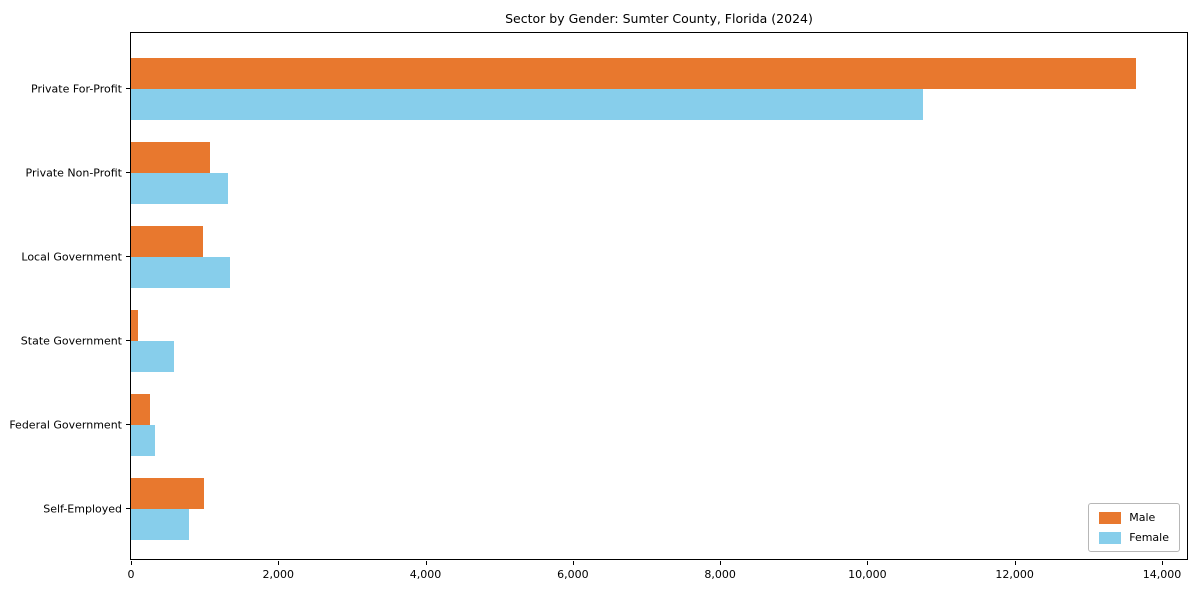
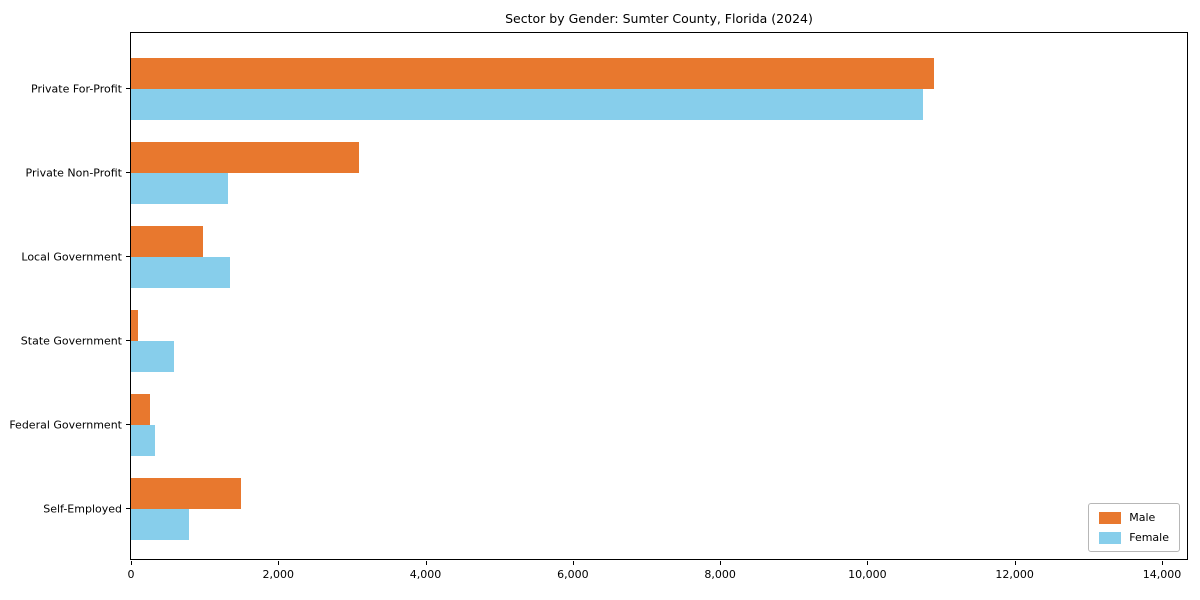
Male/Private For-Profit: 13600 -> 10900
Male/Private Non-Profit: 1100 -> 3100
Male/Self-Employed: 1000 -> 1500
